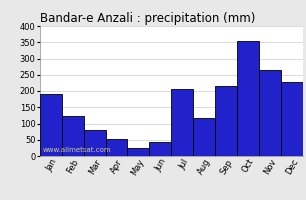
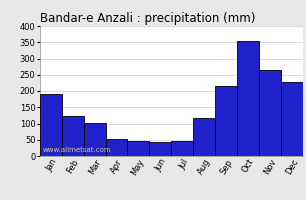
Mar: 80 -> 103
May: 25 -> 45
Jul: 205 -> 45
